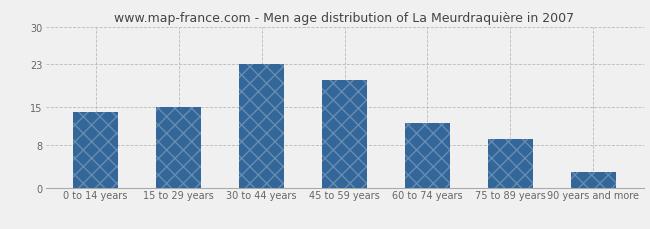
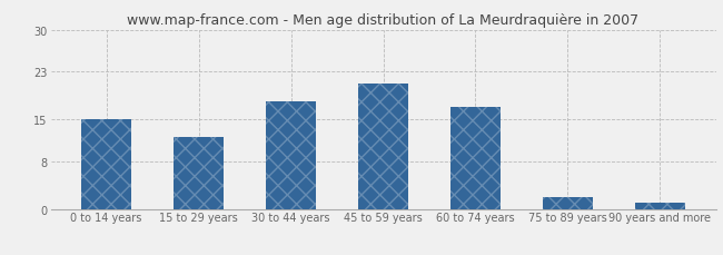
0 to 14 years: 14 -> 15
15 to 29 years: 15 -> 12
30 to 44 years: 23 -> 18
45 to 59 years: 20 -> 21
60 to 74 years: 12 -> 17
75 to 89 years: 9 -> 2
90 years and more: 3 -> 1
